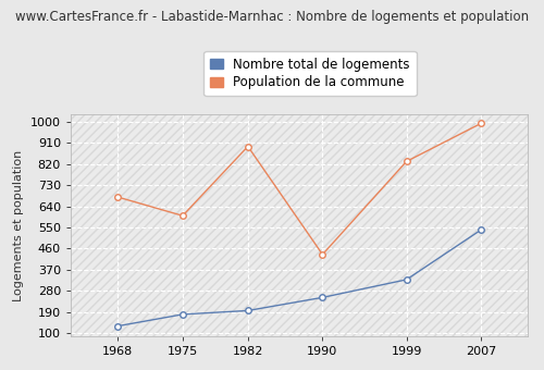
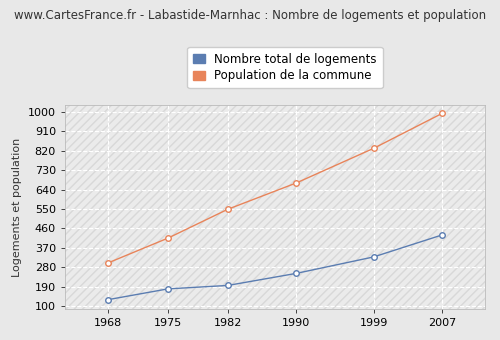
Population de la commune/1968: 680 -> 300
Population de la commune/1975: 600 -> 415
Population de la commune/1982: 895 -> 549
Population de la commune/1990: 435 -> 671
Nombre total de logements/2007: 540 -> 430
